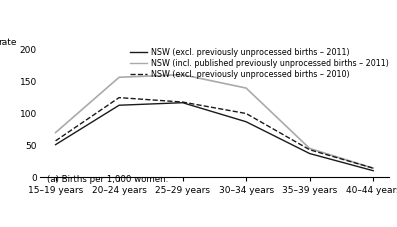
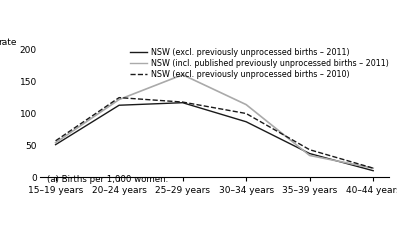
NSW (incl. published previously unprocessed births – 2011)/15–19 years: 70 -> 54
NSW (incl. published previously unprocessed births – 2011)/20–24 years: 157 -> 122
NSW (incl. published previously unprocessed births – 2011)/30–34 years: 140 -> 114
NSW (incl. published previously unprocessed births – 2011)/35–39 years: 45 -> 34
